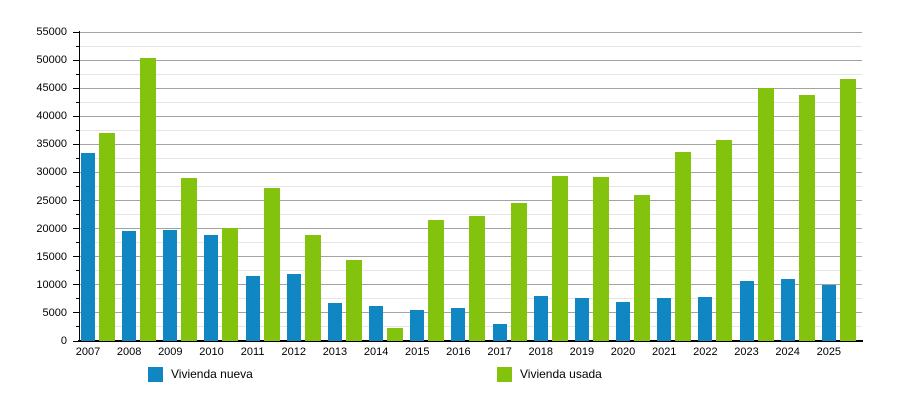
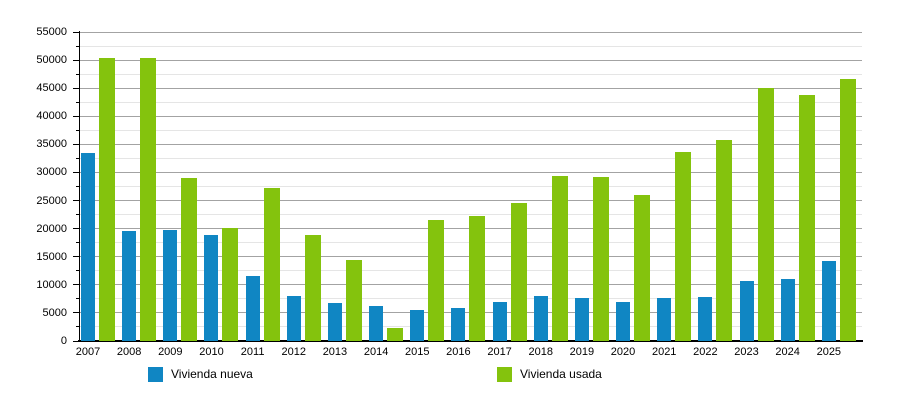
Vivienda usada/2007: 37000 -> 50000
Vivienda nueva/2012: 12000 -> 8000
Vivienda nueva/2017: 3000 -> 7000
Vivienda nueva/2025: 10000 -> 14000
